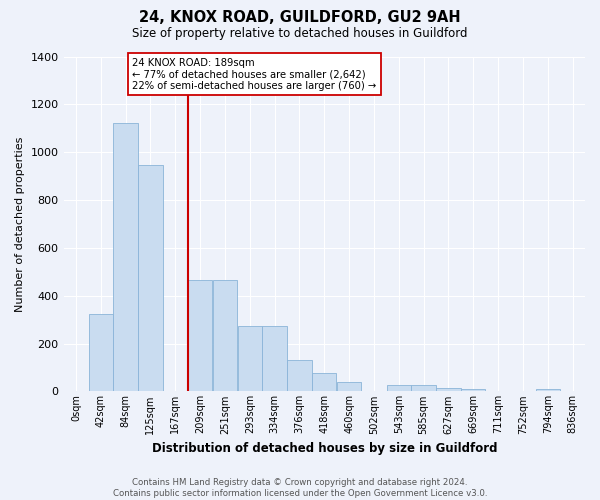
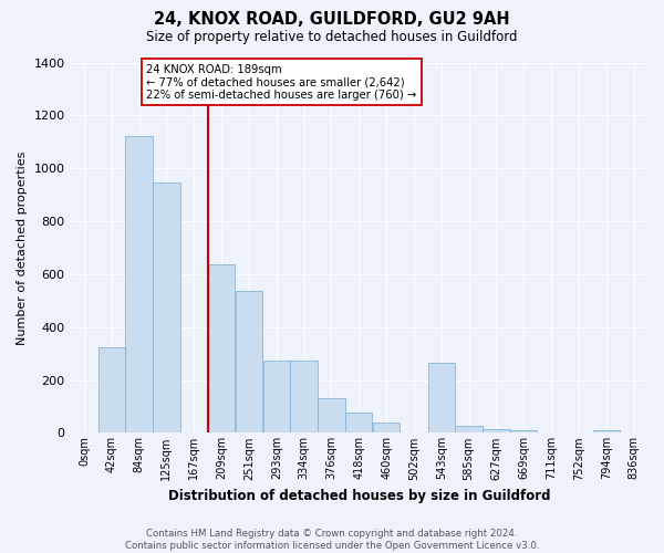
209sqm: 465 -> 635
251sqm: 465 -> 535
543sqm: 25 -> 265
